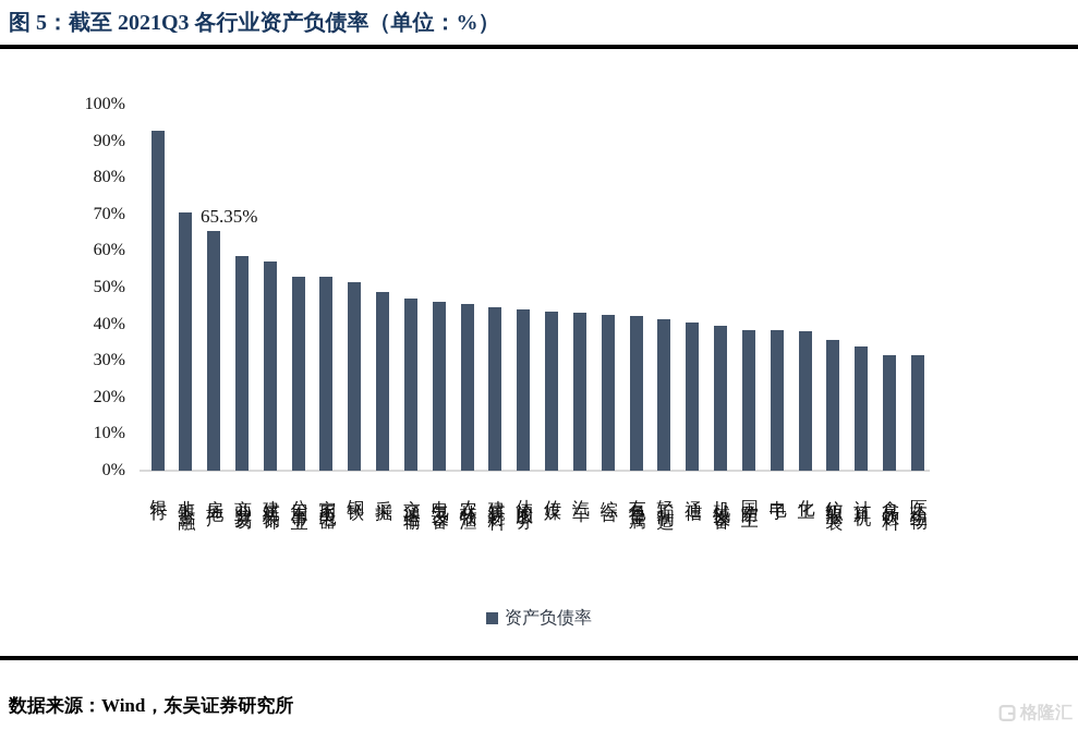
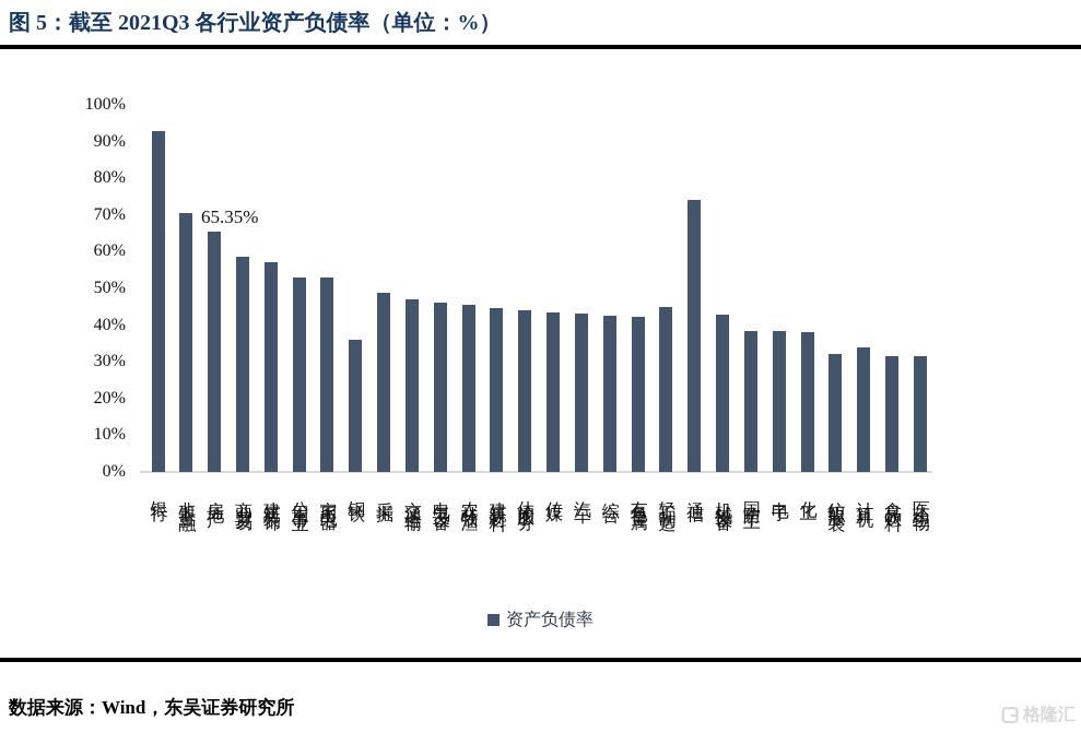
钢铁: 52% -> 36%
轻工制造: 41% -> 45%
通信: 41% -> 74%
机械设备: 40% -> 43%
纺织服装: 36% -> 32%
